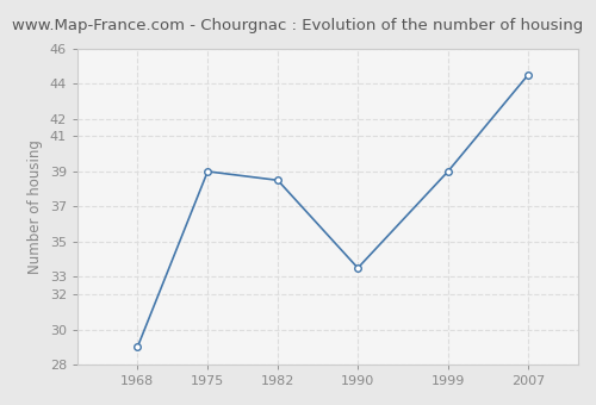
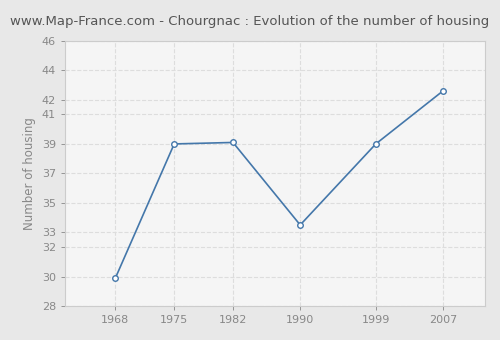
1968: 29.0 -> 29.9
1982: 38.5 -> 39.1
2007: 44.5 -> 42.6
